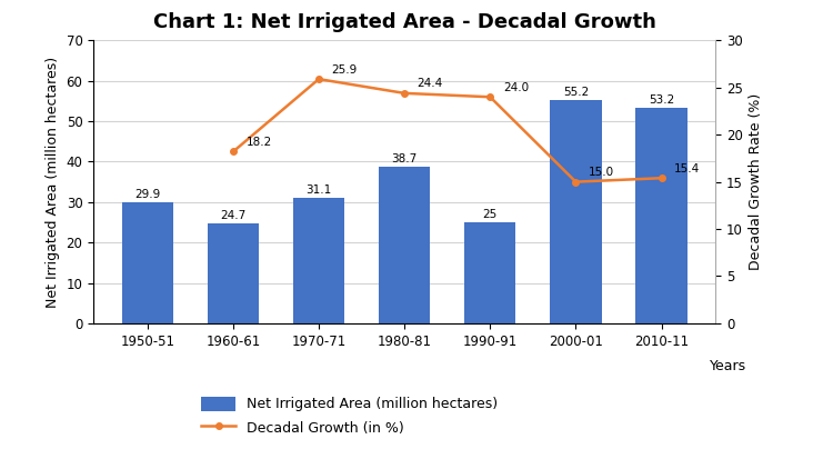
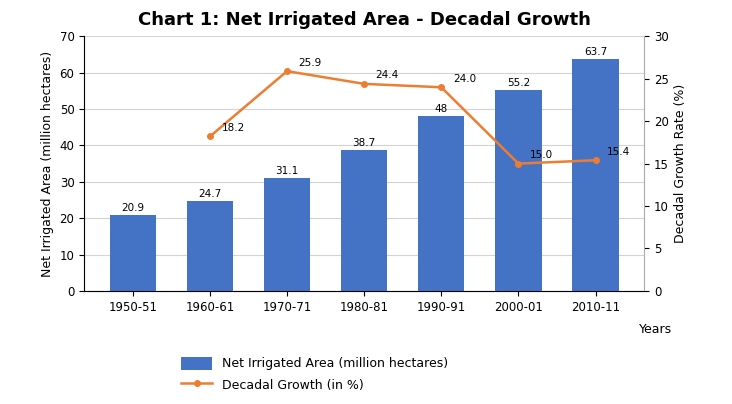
Net Irrigated Area (million hectares)/1950-51: 29.9 -> 20.9
Net Irrigated Area (million hectares)/1990-91: 25 -> 48
Net Irrigated Area (million hectares)/2010-11: 53.2 -> 63.7
